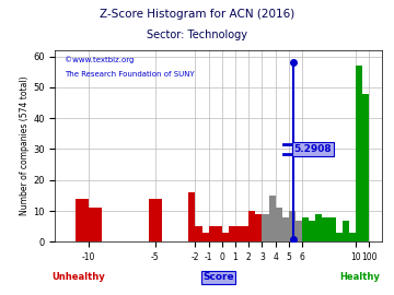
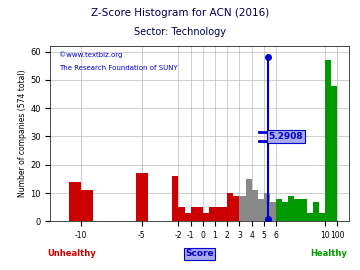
-5: 14 -> 17
